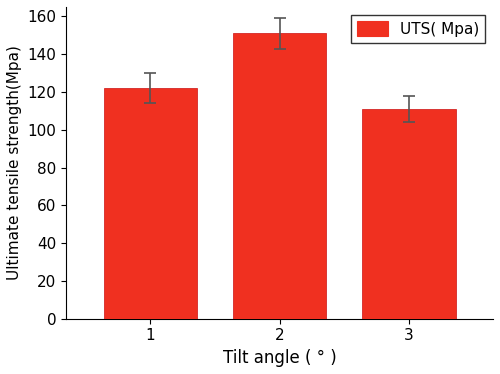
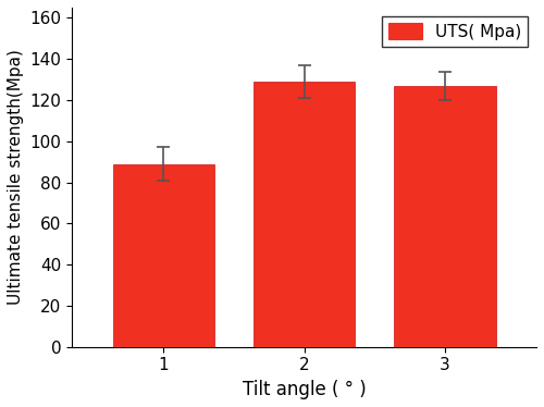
1: 122 -> 89
2: 151 -> 129
3: 111 -> 127
